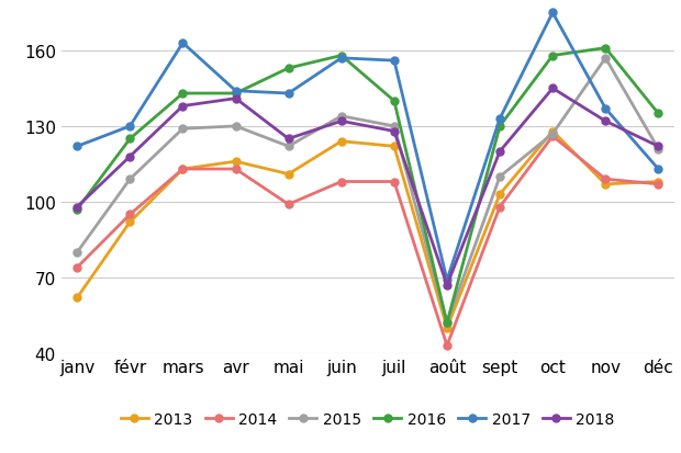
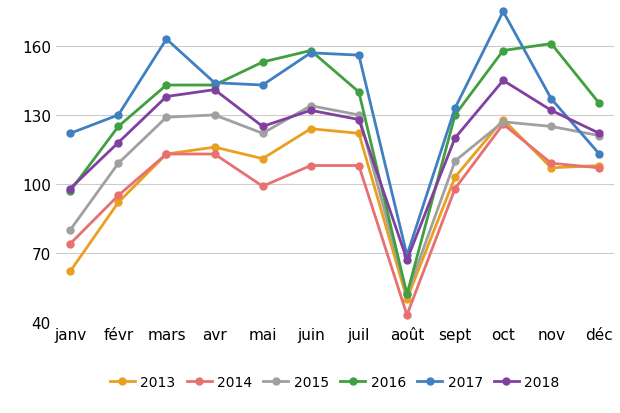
2015/nov: 157 -> 125
